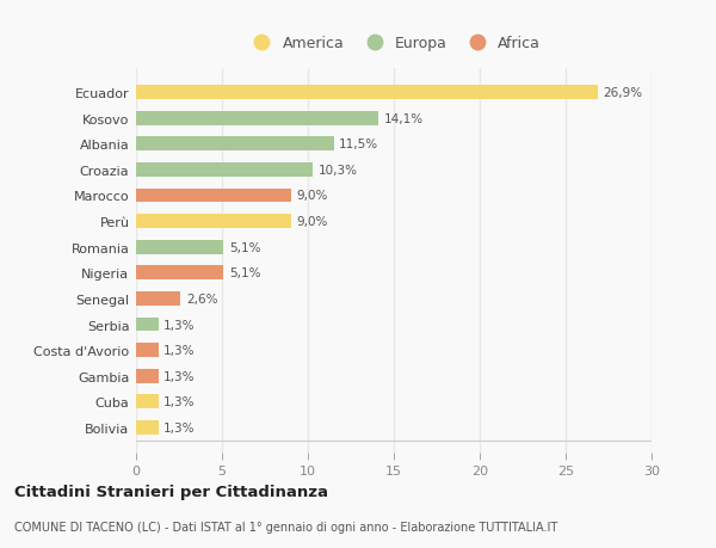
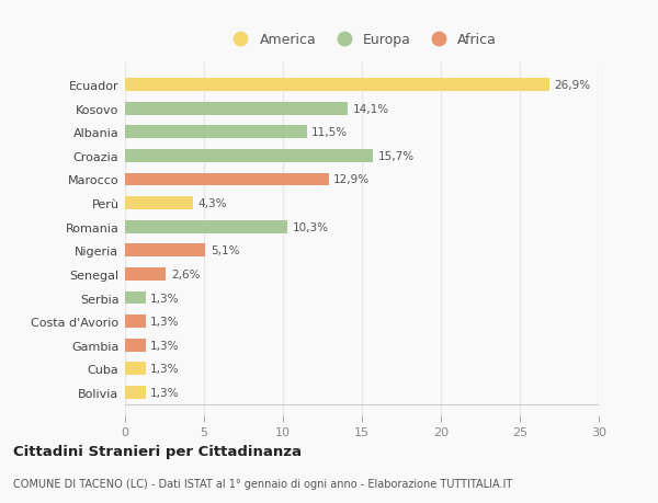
Croazia: 10,3% -> 15,7%
Marocco: 9,0% -> 12,9%
Perù: 9,0% -> 4,3%
Romania: 5,1% -> 10,3%
